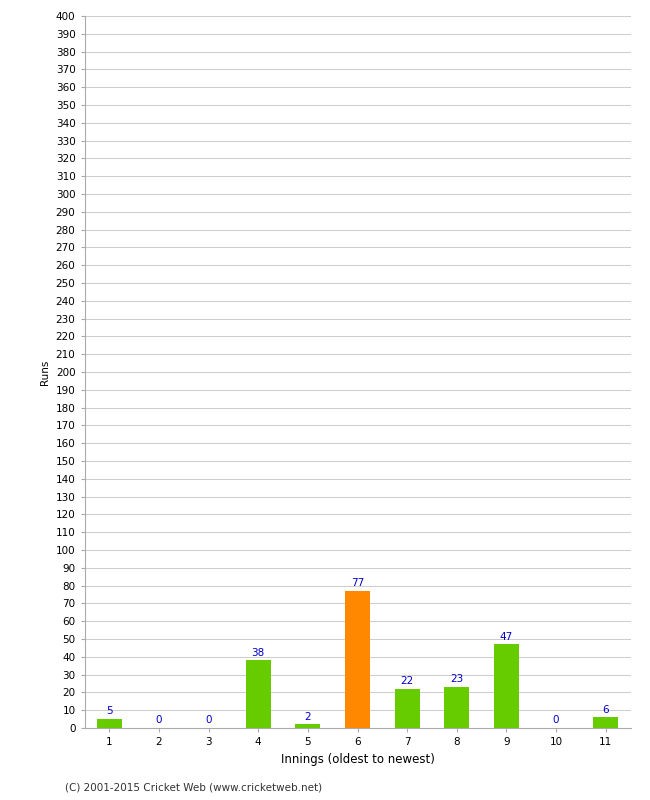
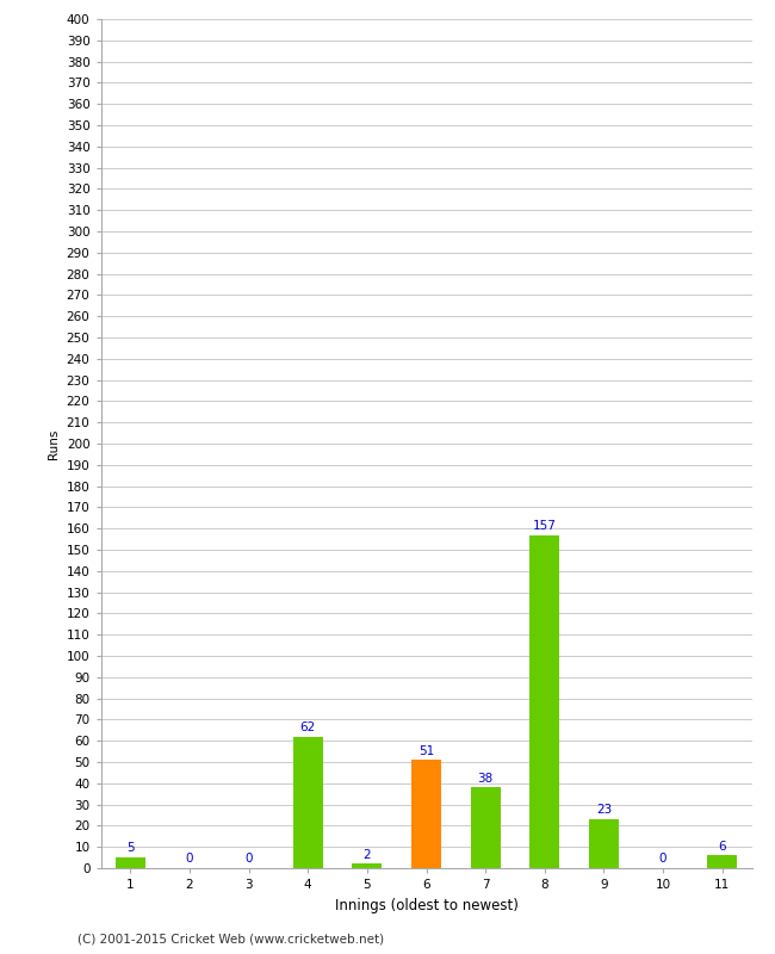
4: 38 -> 62
6: 77 -> 51
7: 22 -> 38
8: 23 -> 157
9: 47 -> 23
